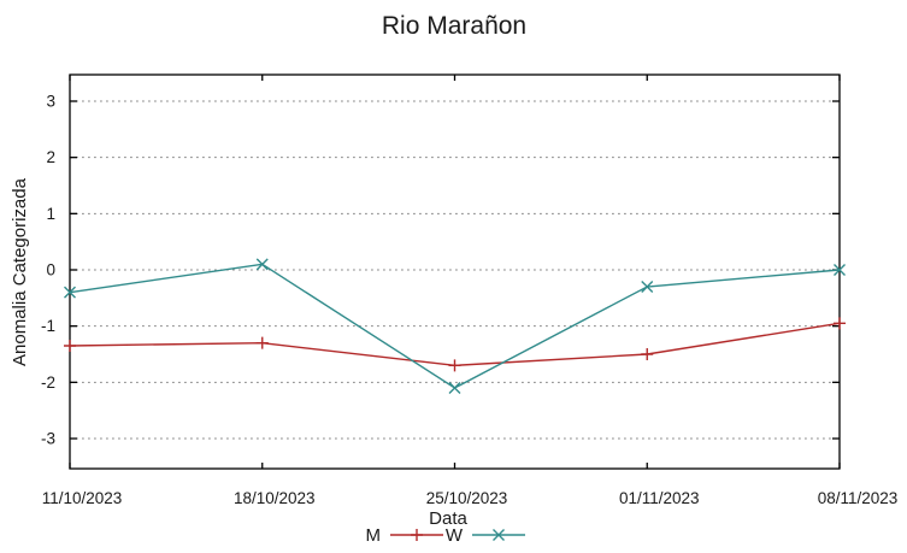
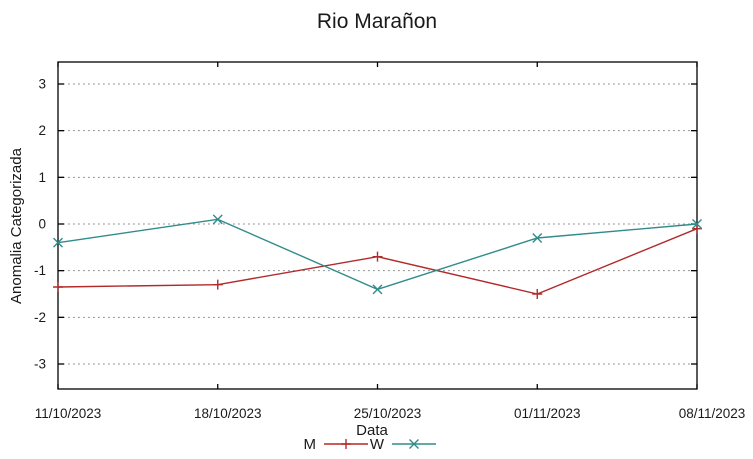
M/25/10/2023: -1.7 -> -0.7
W/25/10/2023: -2.1 -> -1.4
M/08/11/2023: -0.9 -> -0.1
